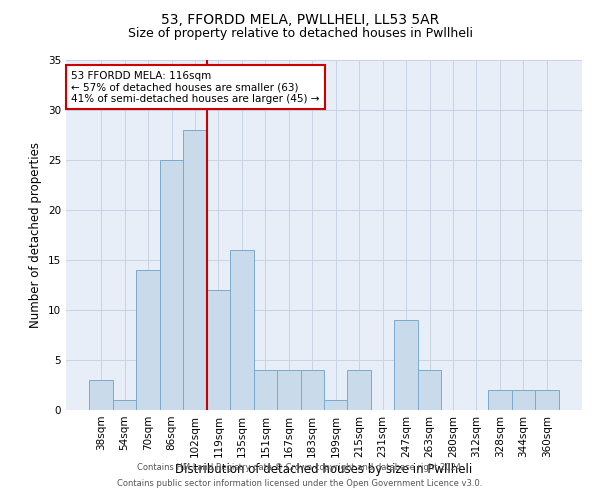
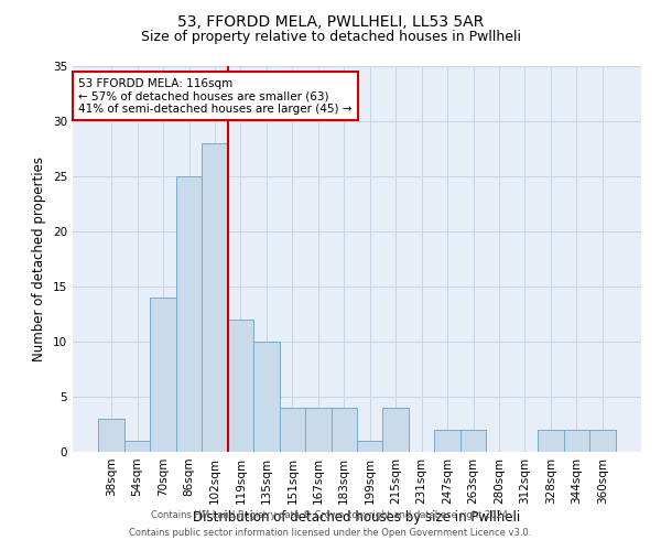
135sqm: 16 -> 10
247sqm: 9 -> 2
263sqm: 4 -> 2
